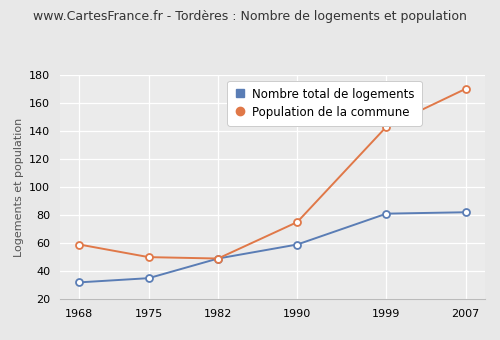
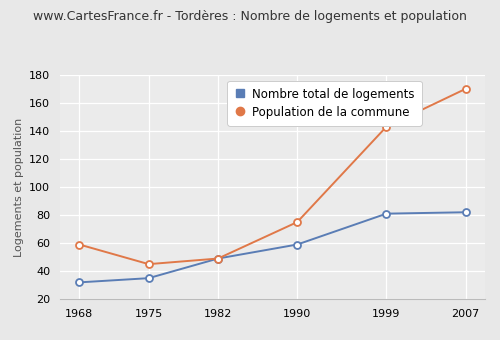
Population de la commune/1975: 50 -> 45
